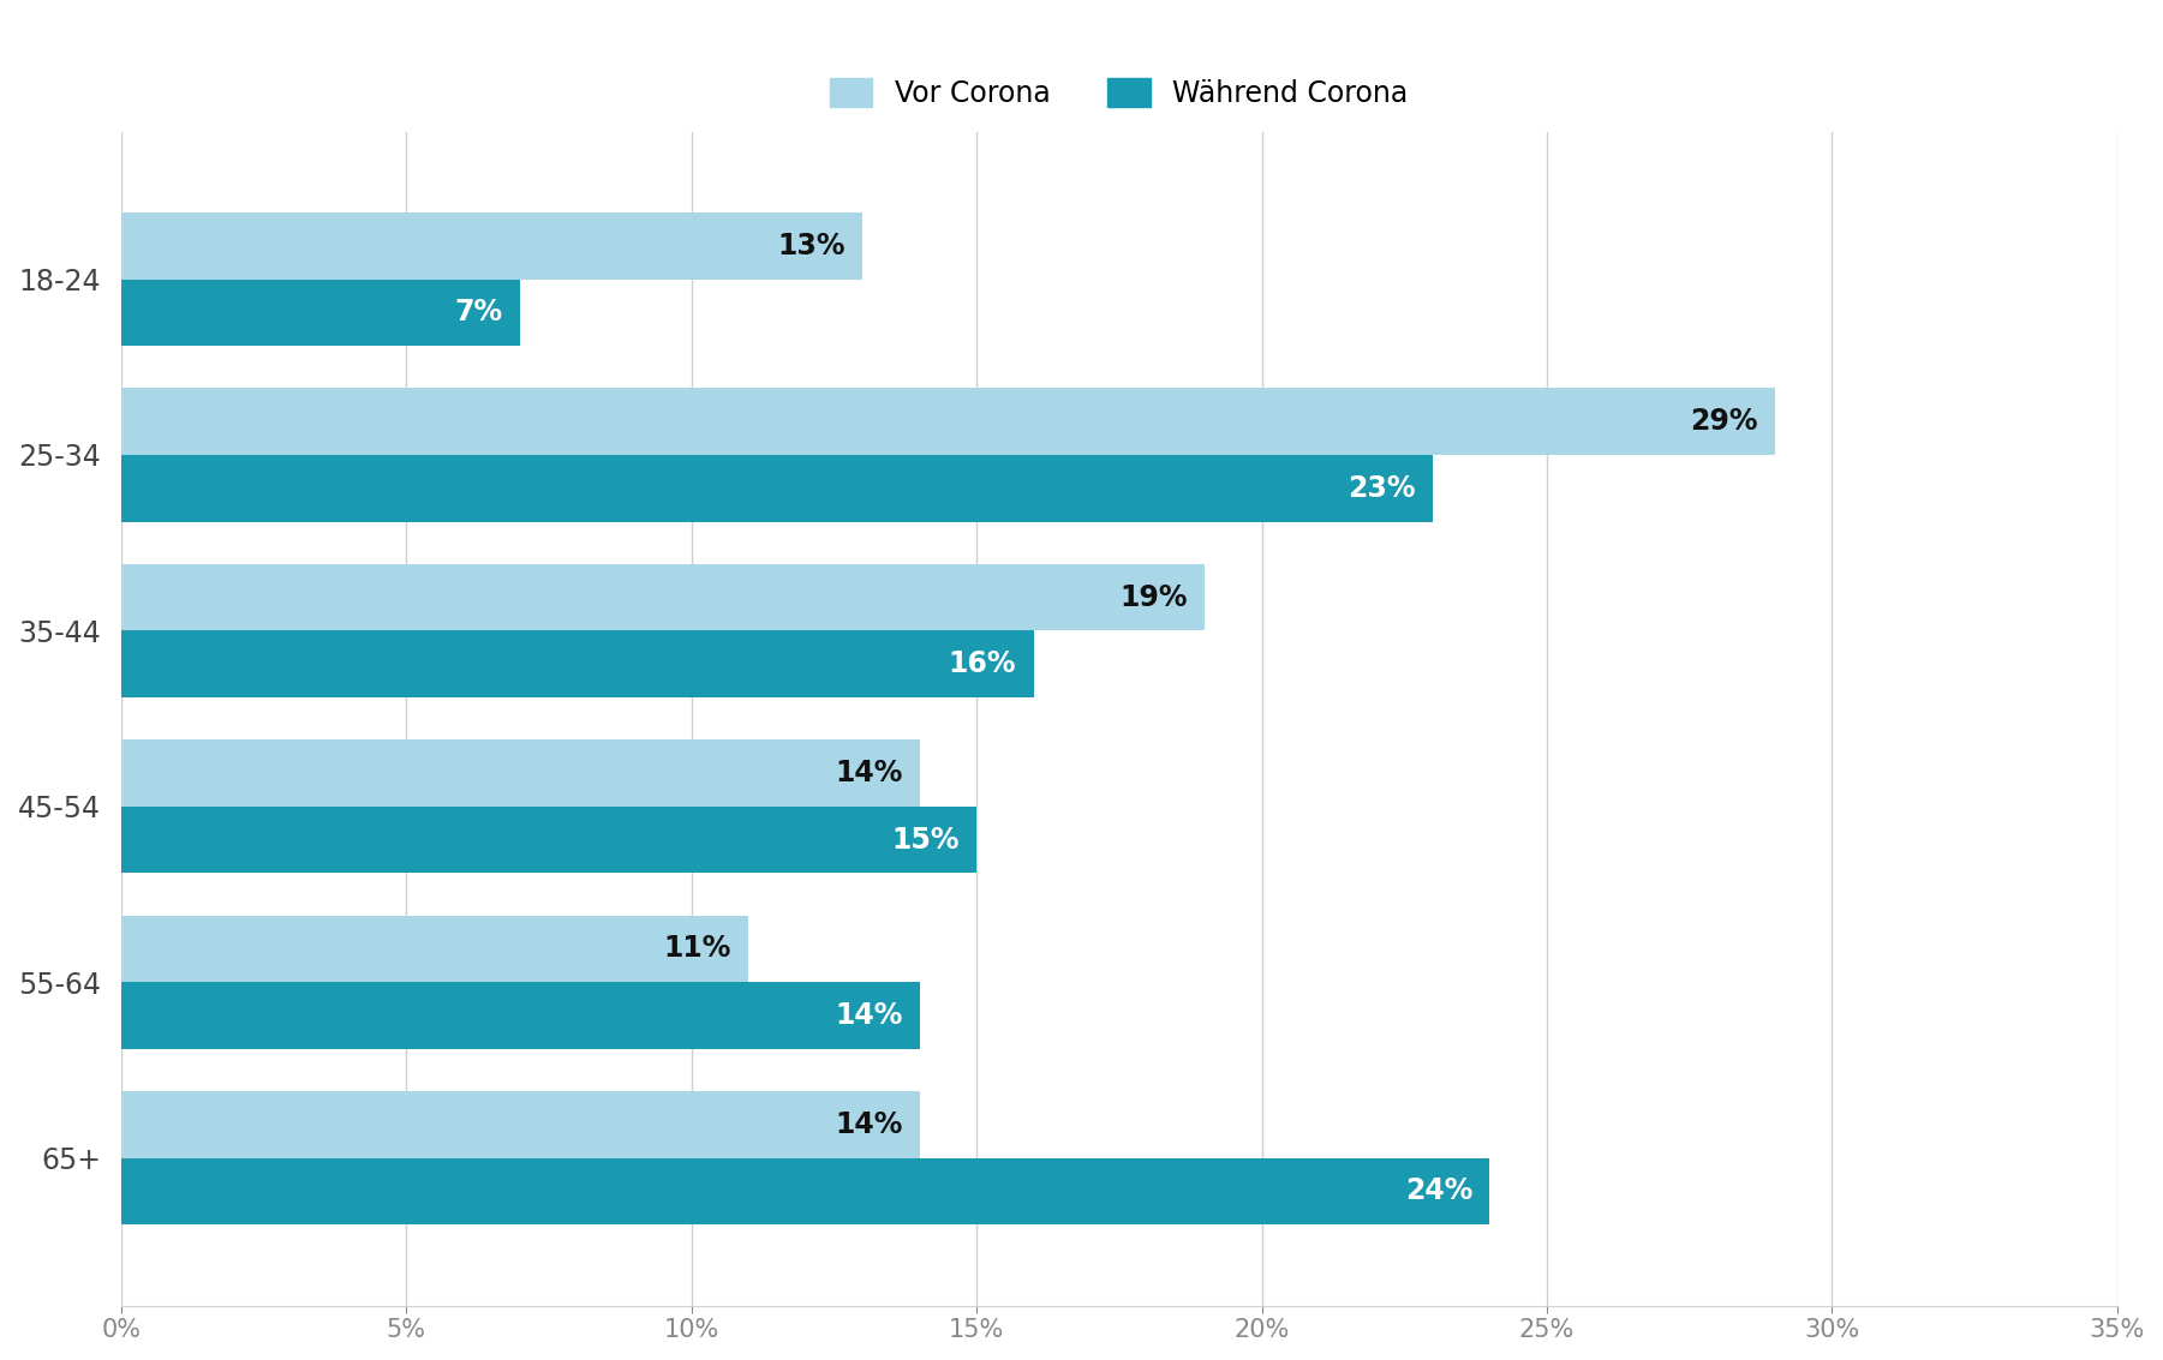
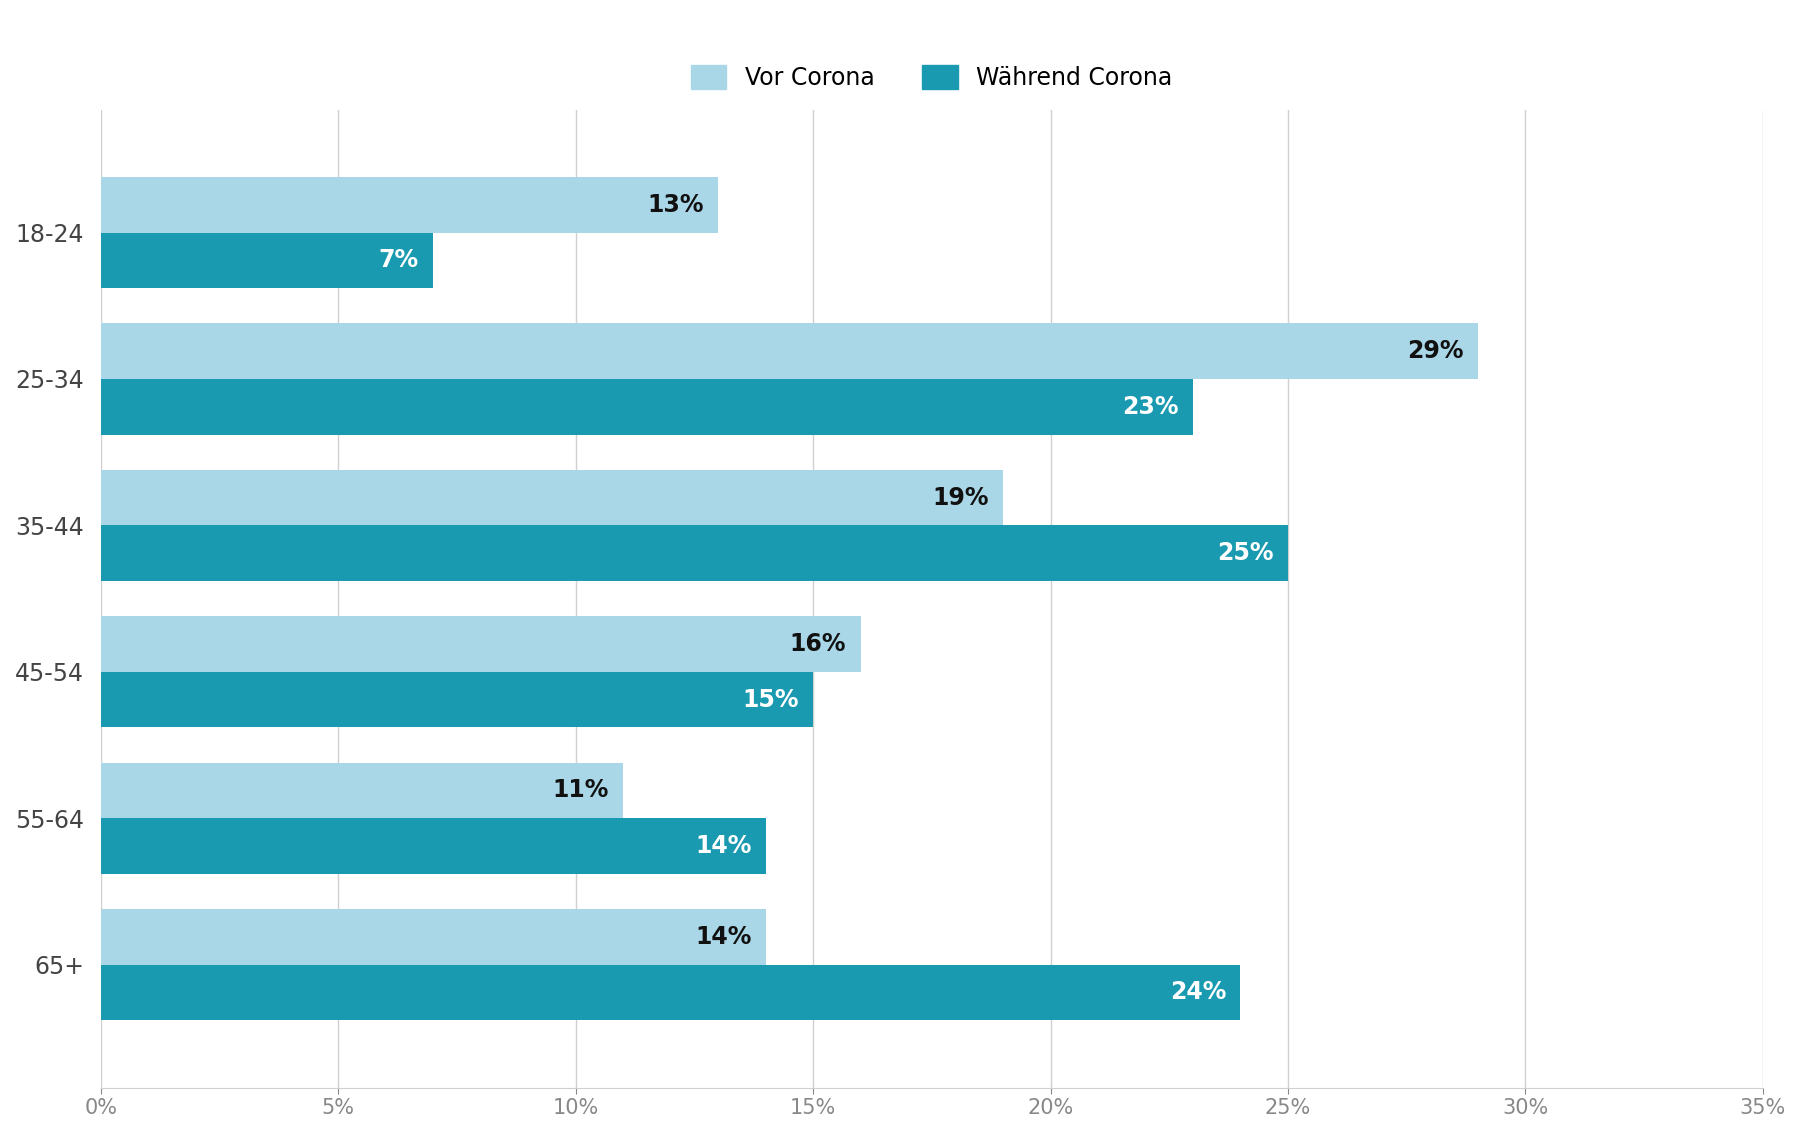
Während Corona/35-44: 16% -> 25%
Vor Corona/45-54: 14% -> 16%
